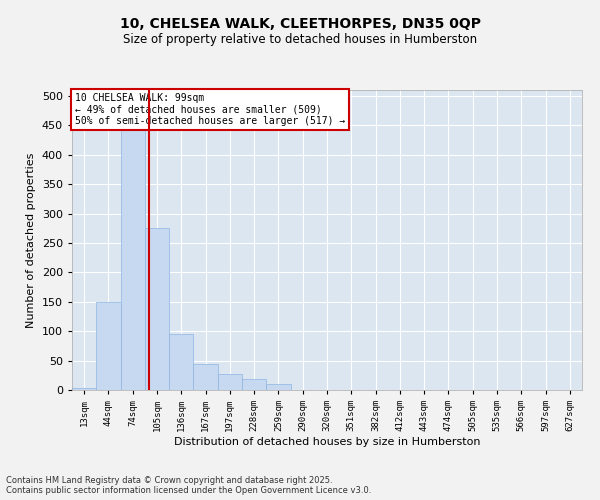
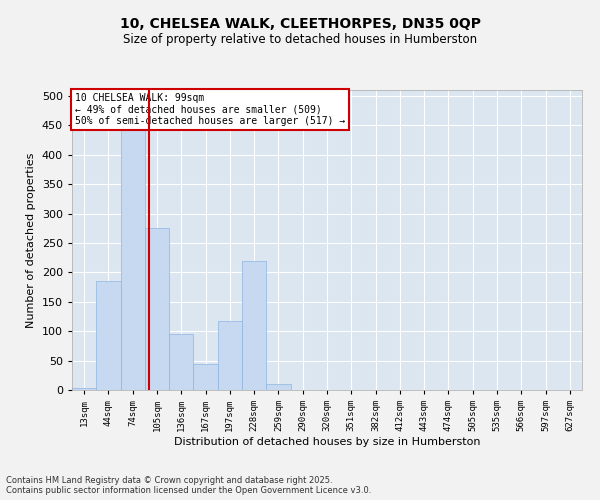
44sqm: 150 -> 186
197sqm: 28 -> 118
228sqm: 18 -> 220
